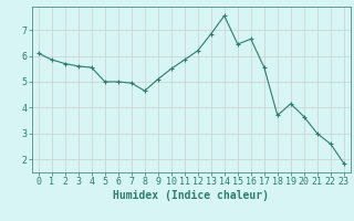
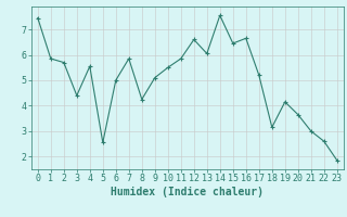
0: 6.10 -> 7.45
3: 5.60 -> 4.40
5: 5.00 -> 2.55
7: 4.95 -> 5.85
8: 4.65 -> 4.25
12: 6.20 -> 6.60
13: 6.85 -> 6.05
17: 5.55 -> 5.20
18: 3.70 -> 3.15
